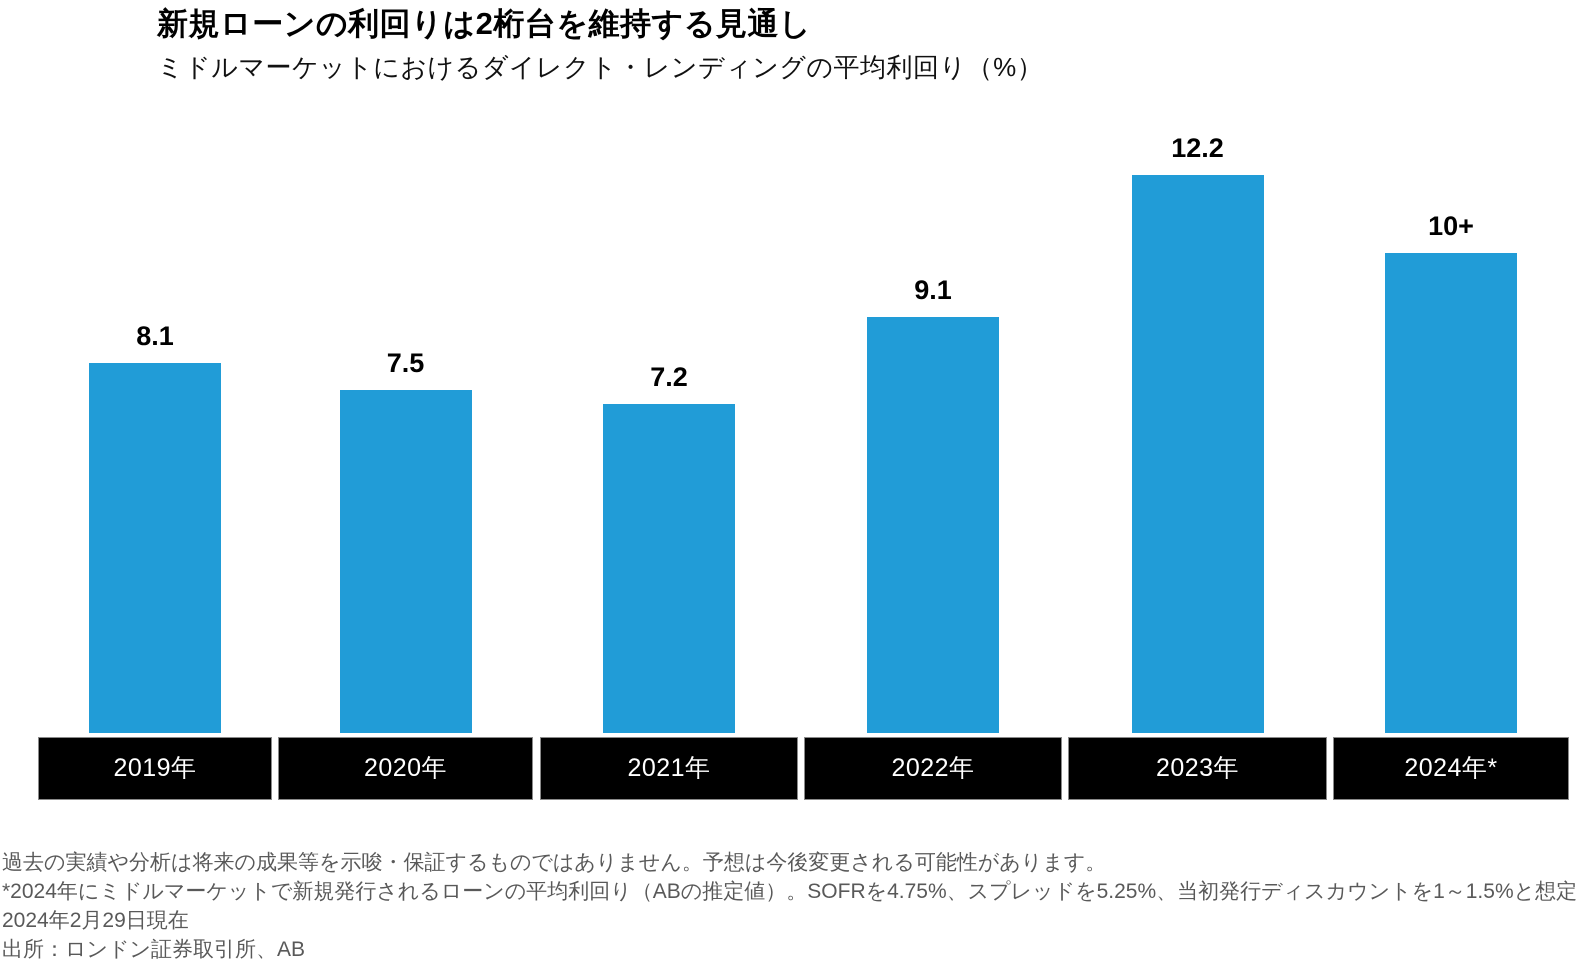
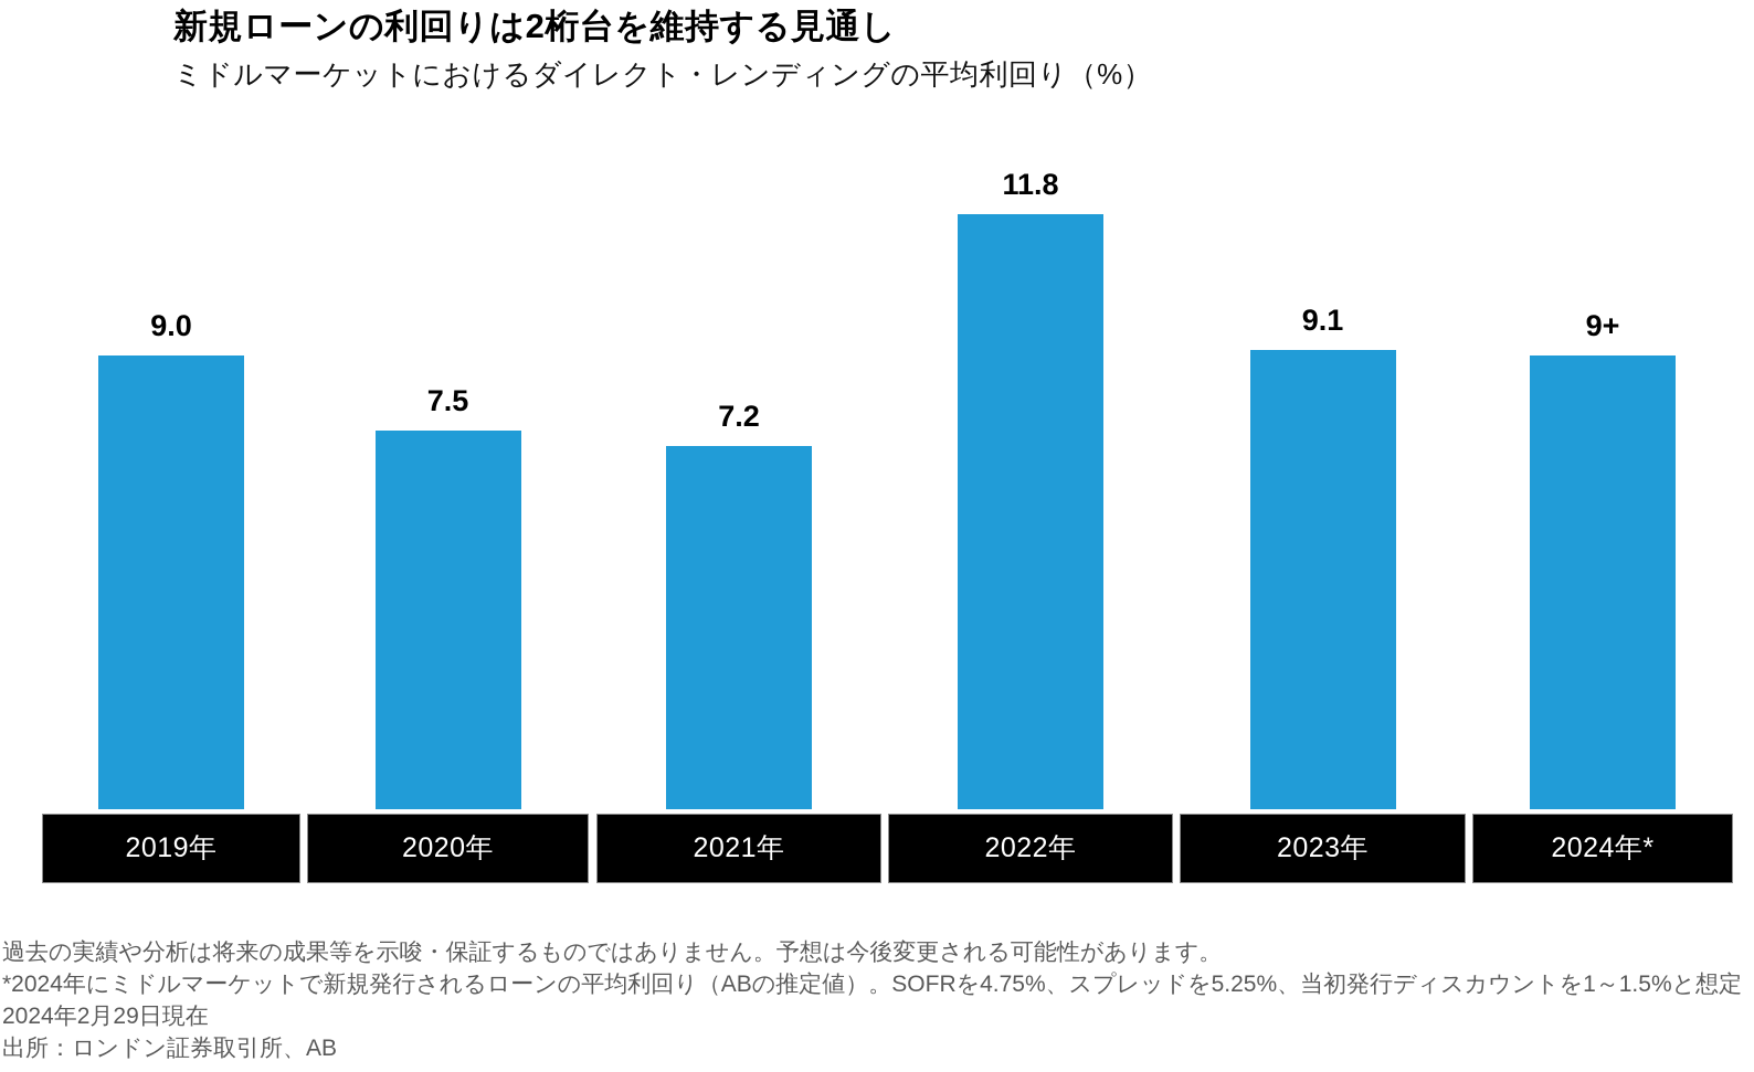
2019年: 8.1 -> 9.0
2022年: 9.1 -> 11.8
2023年: 12.2 -> 9.1
2024年*: 10 -> 9
